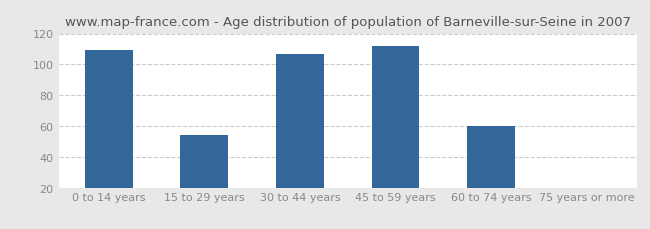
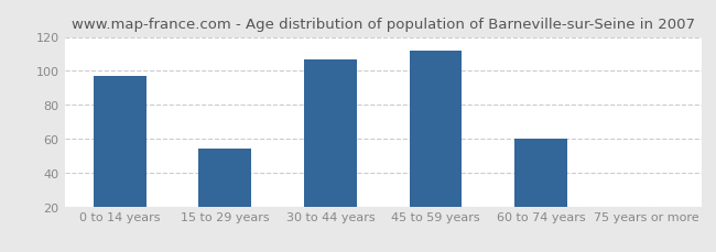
0 to 14 years: 109 -> 97
